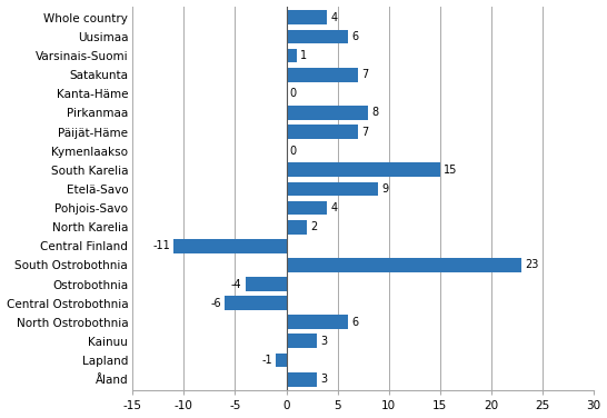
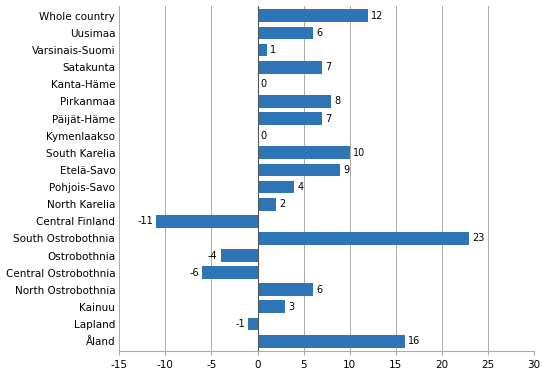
Whole country: 4 -> 12
South Karelia: 15 -> 10
Åland: 3 -> 16
